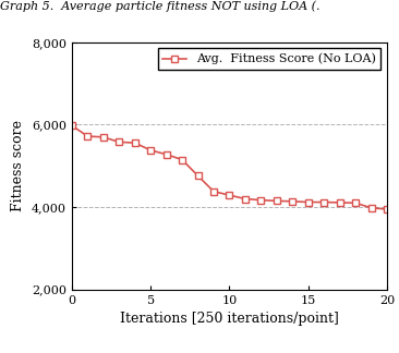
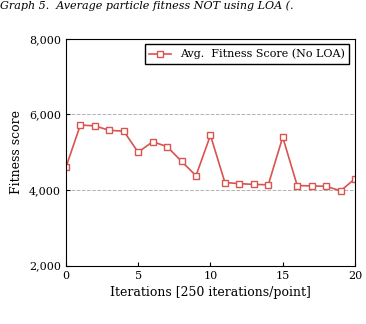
0: 5,980 -> 4,600
5: 5,380 -> 5,000
10: 4,290 -> 5,450
15: 4,120 -> 5,400
20: 3,950 -> 4,300
